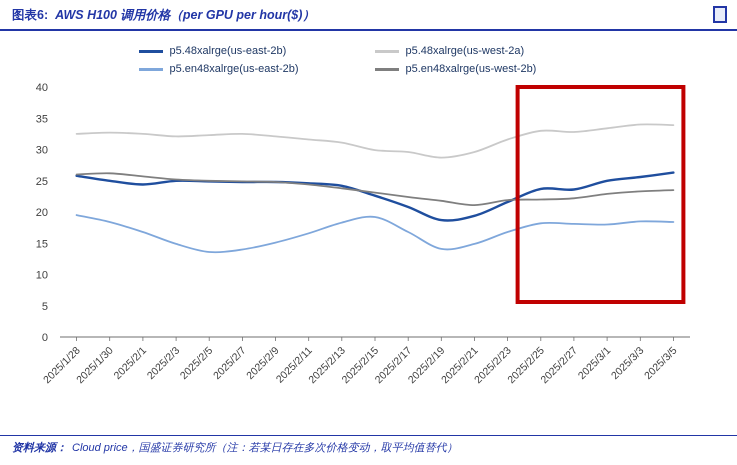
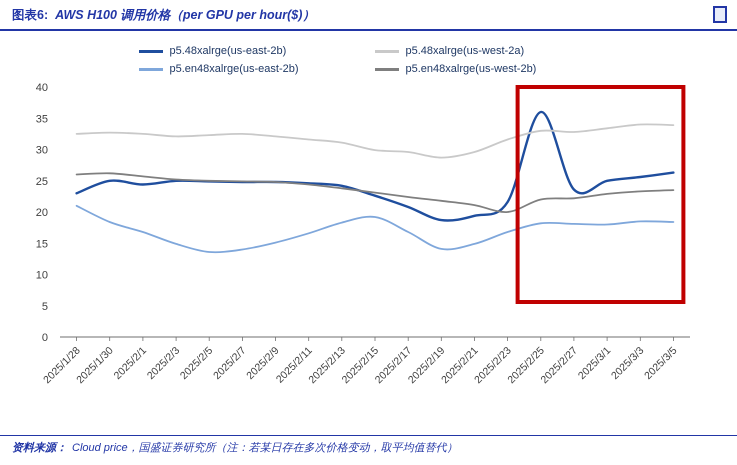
p5.48xalrge(us-east-2b)/2025/1/28: 26 -> 23
p5.en48xalrge(us-east-2b)/2025/1/28: 20 -> 21
p5.en48xalrge(us-west-2b)/2025/2/23: 22 -> 20
p5.48xalrge(us-east-2b)/2025/2/25: 24 -> 36
